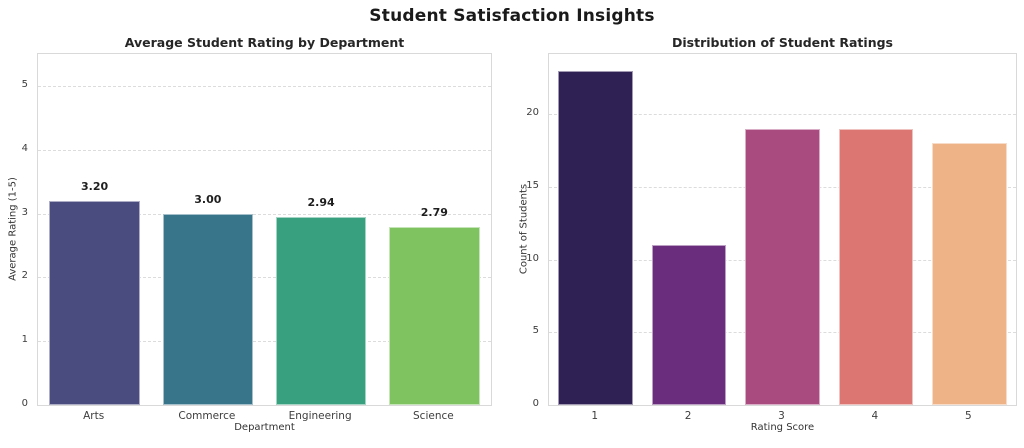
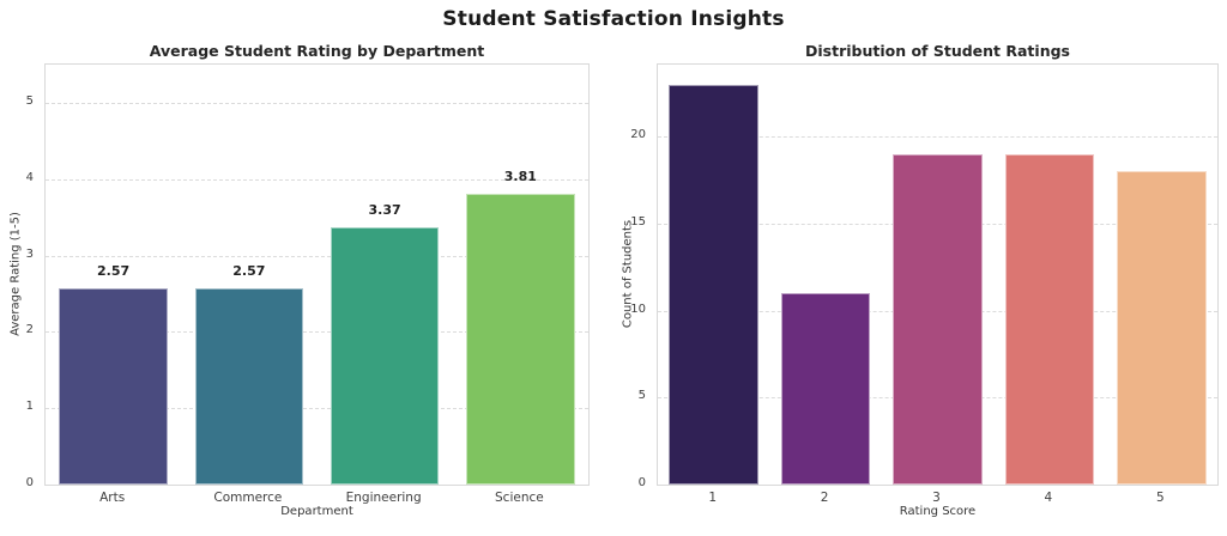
Average Student Rating by Department/Arts: 3.20 -> 2.57
Average Student Rating by Department/Commerce: 3.00 -> 2.57
Average Student Rating by Department/Engineering: 2.94 -> 3.37
Average Student Rating by Department/Science: 2.79 -> 3.81
